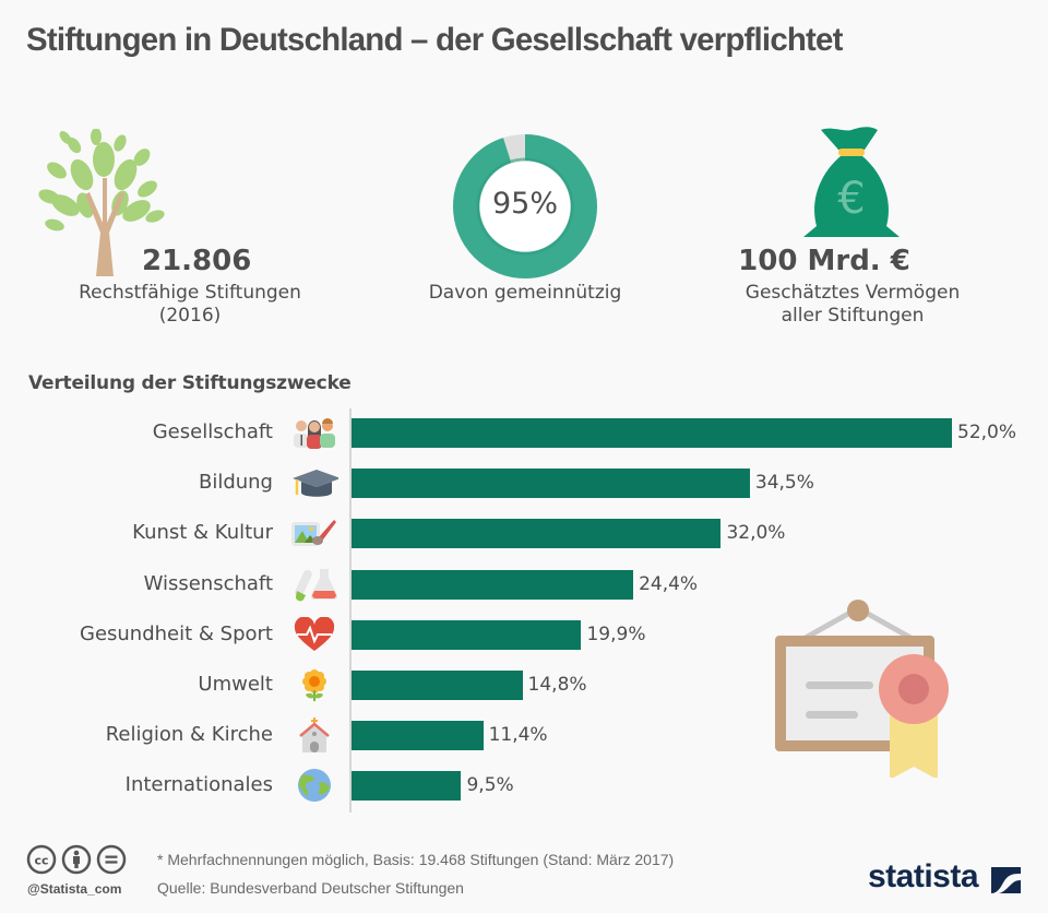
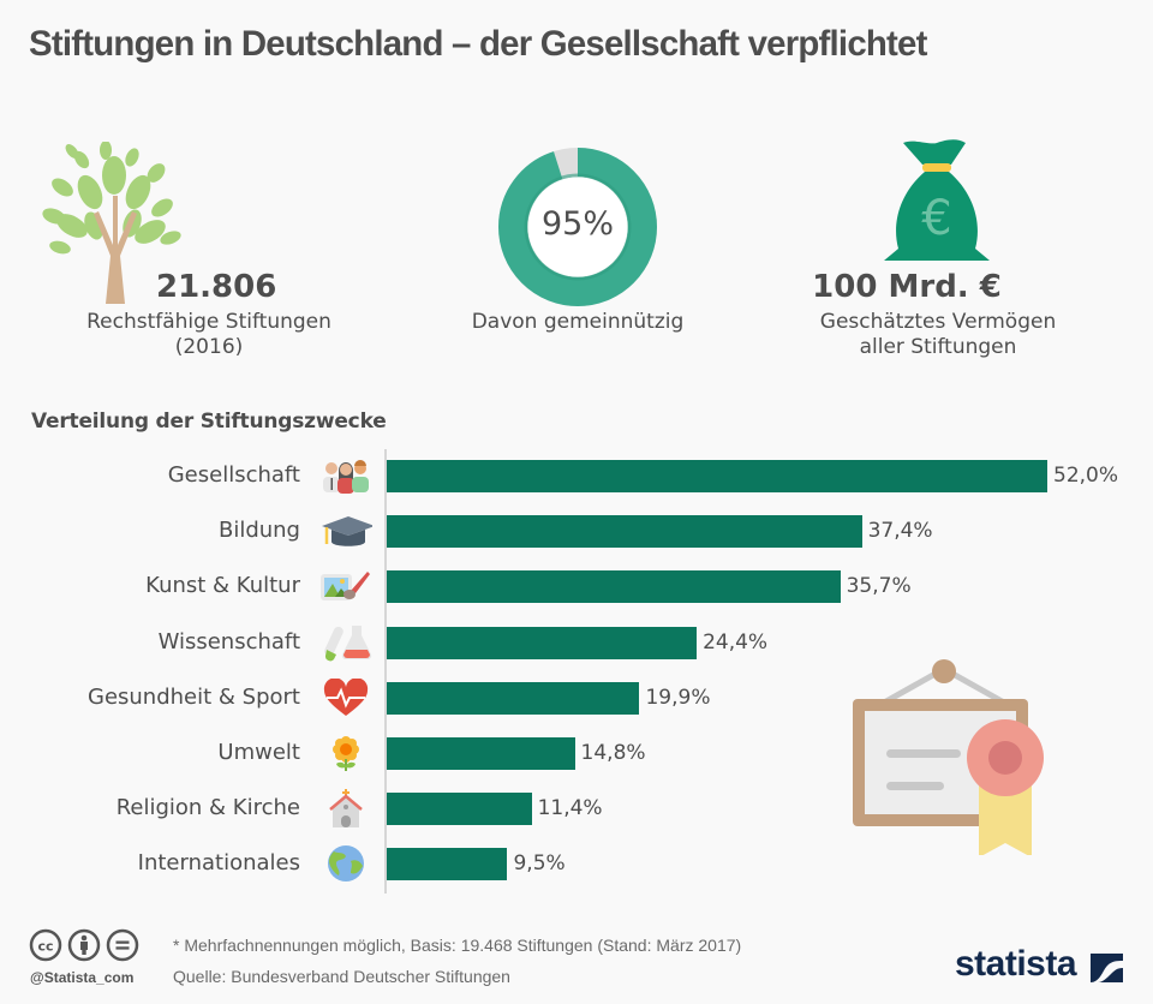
Bildung: 34,5% -> 37,4%
Kunst & Kultur: 32,0% -> 35,7%
